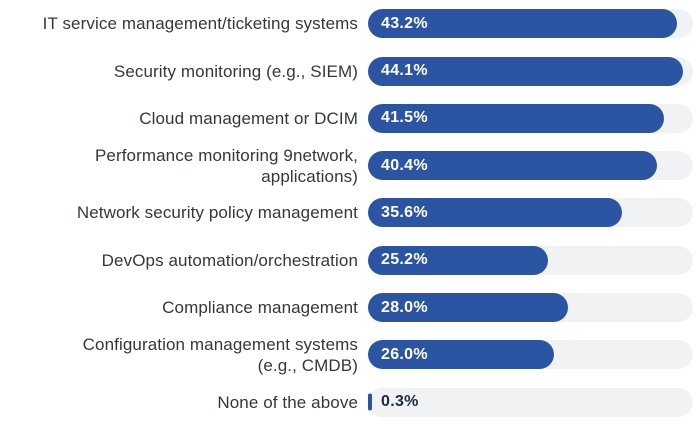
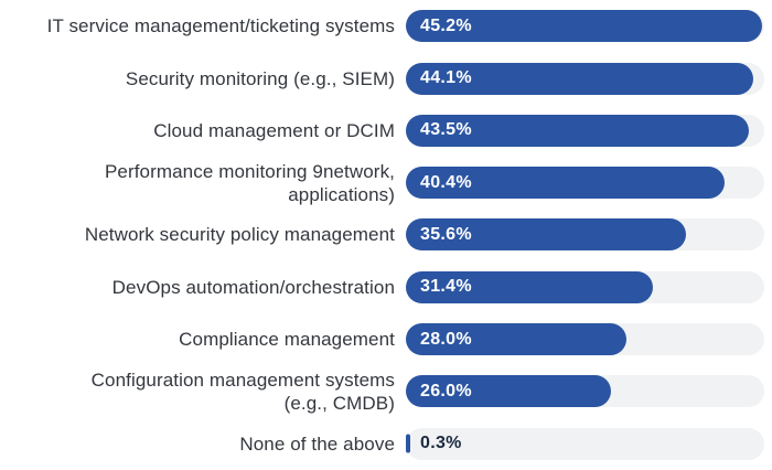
IT service management/ticketing systems: 43.2% -> 45.2%
Cloud management or DCIM: 41.5% -> 43.5%
DevOps automation/orchestration: 25.2% -> 31.4%
